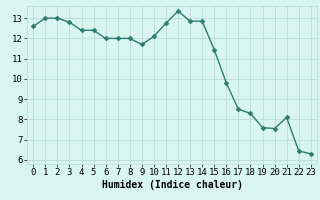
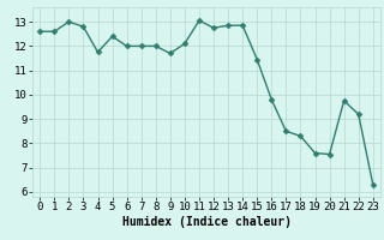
1: 13.00 -> 12.60
4: 12.40 -> 11.75
11: 12.75 -> 13.05
12: 13.35 -> 12.75
21: 8.10 -> 9.75
22: 6.45 -> 9.20
